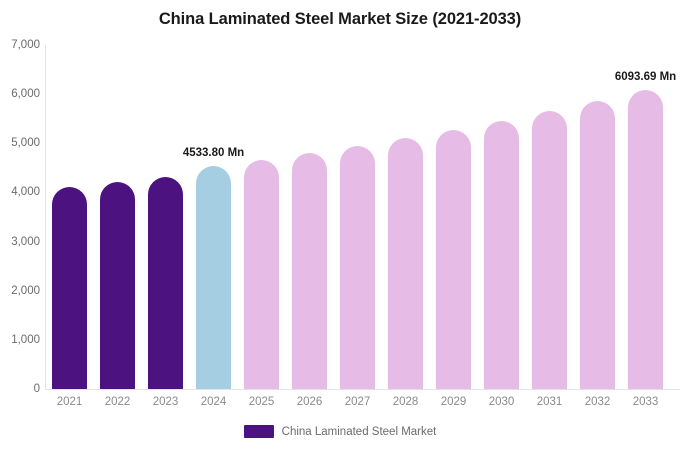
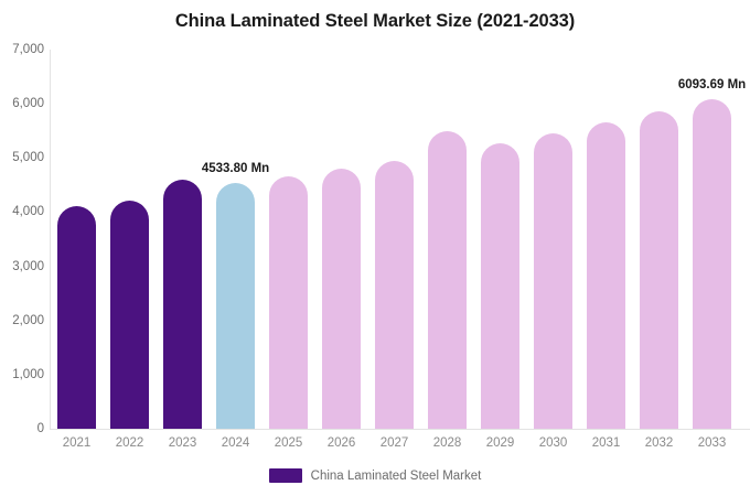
2023: 4300 -> 4600
2028: 5100 -> 5500
